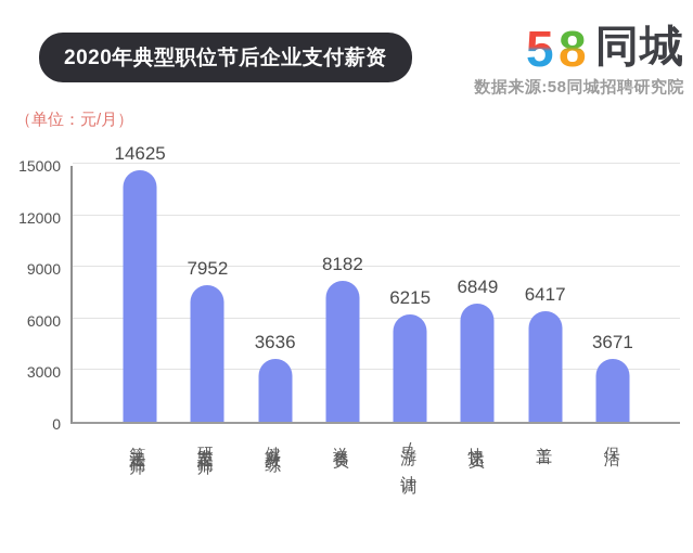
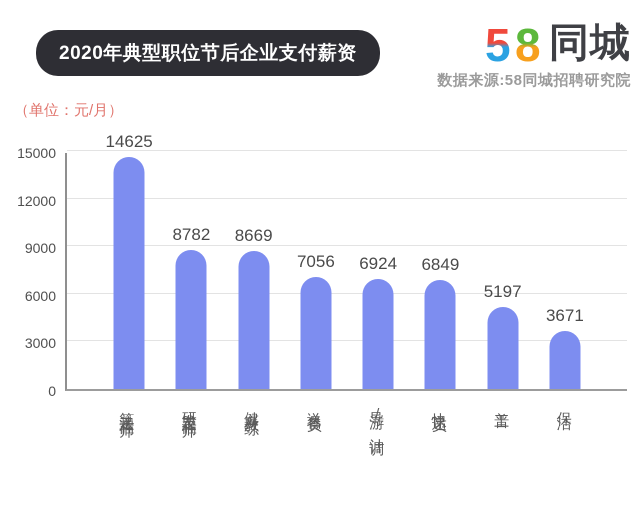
研发工程师: 7952 -> 8782
健身教练: 3636 -> 8669
送餐员: 8182 -> 7056
导游/计调: 6215 -> 6924
普工: 6417 -> 5197
